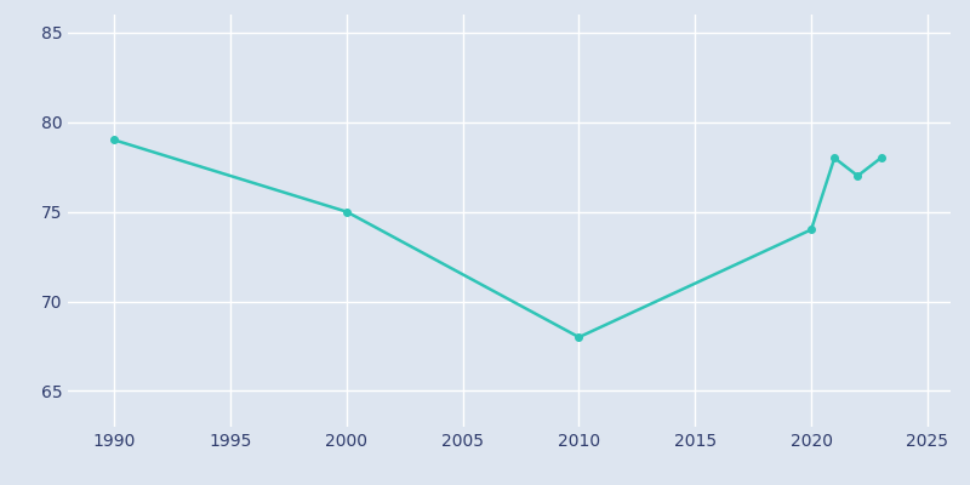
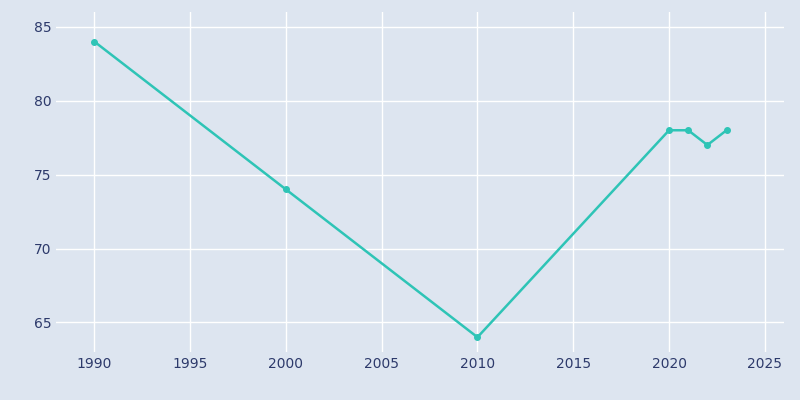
1990: 79 -> 84
2000: 75 -> 74
2010: 68 -> 64
2020: 74 -> 78
